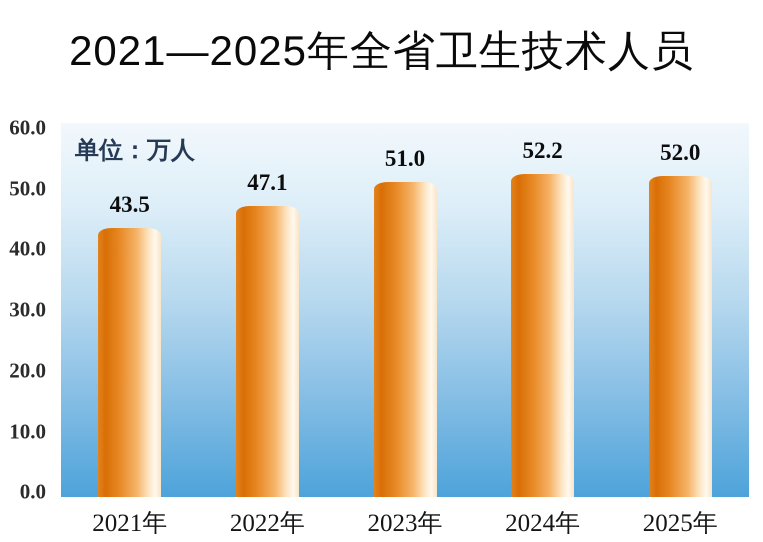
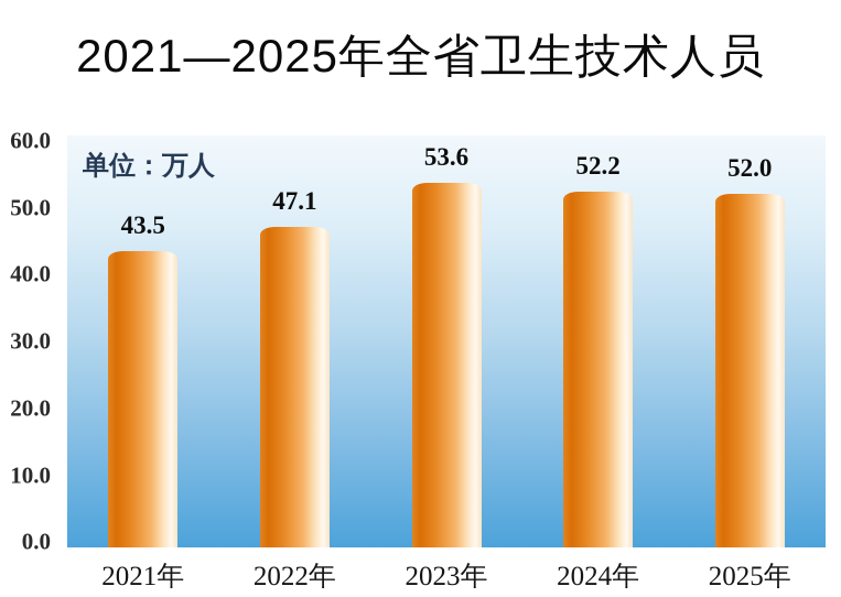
2023年: 51.0 -> 53.6
